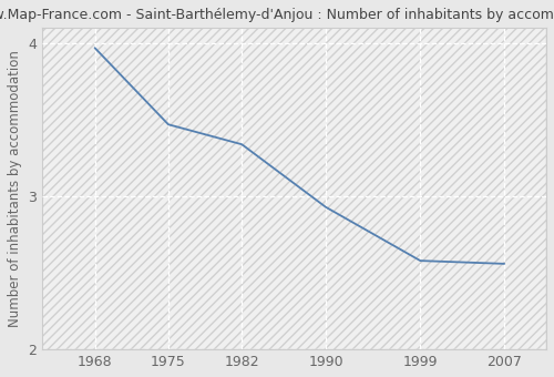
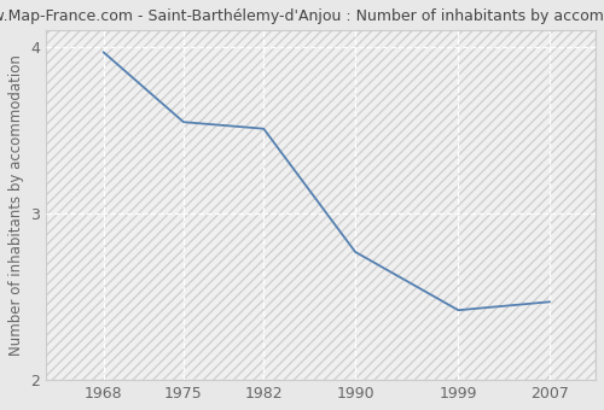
1975: 3.47 -> 3.55
1982: 3.34 -> 3.51
1990: 2.93 -> 2.77
1999: 2.58 -> 2.42
2007: 2.56 -> 2.47
